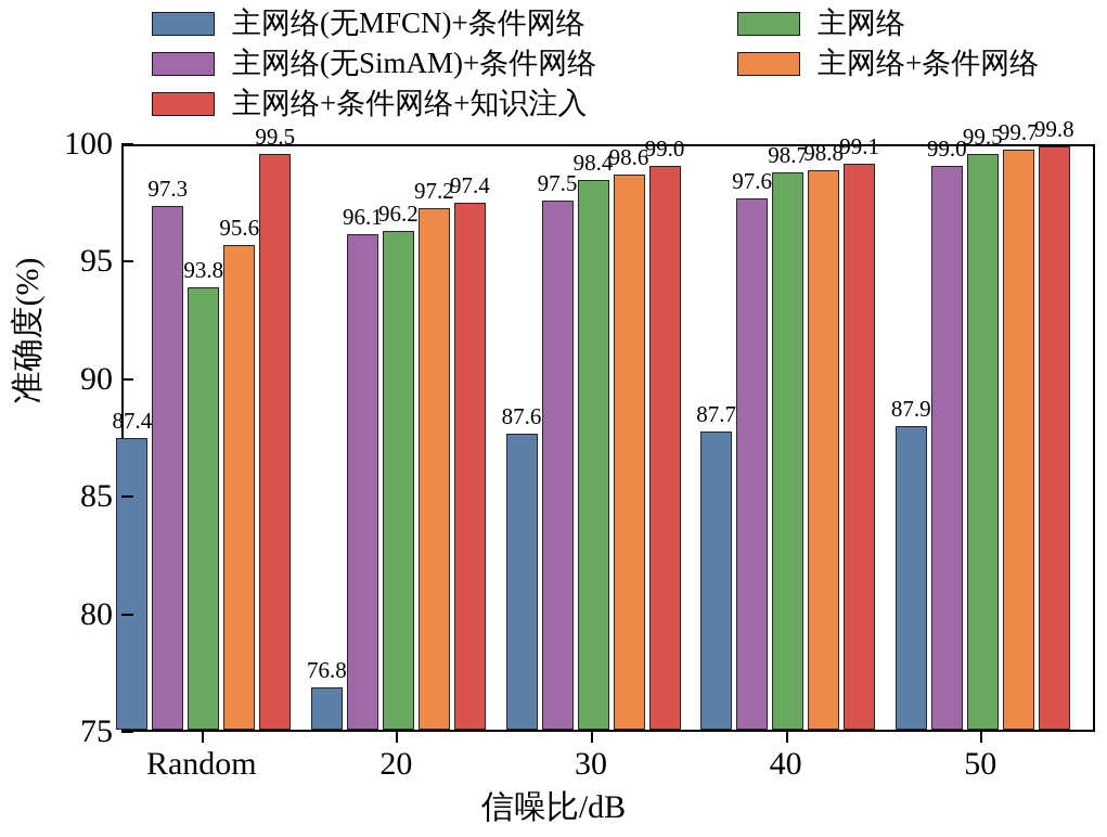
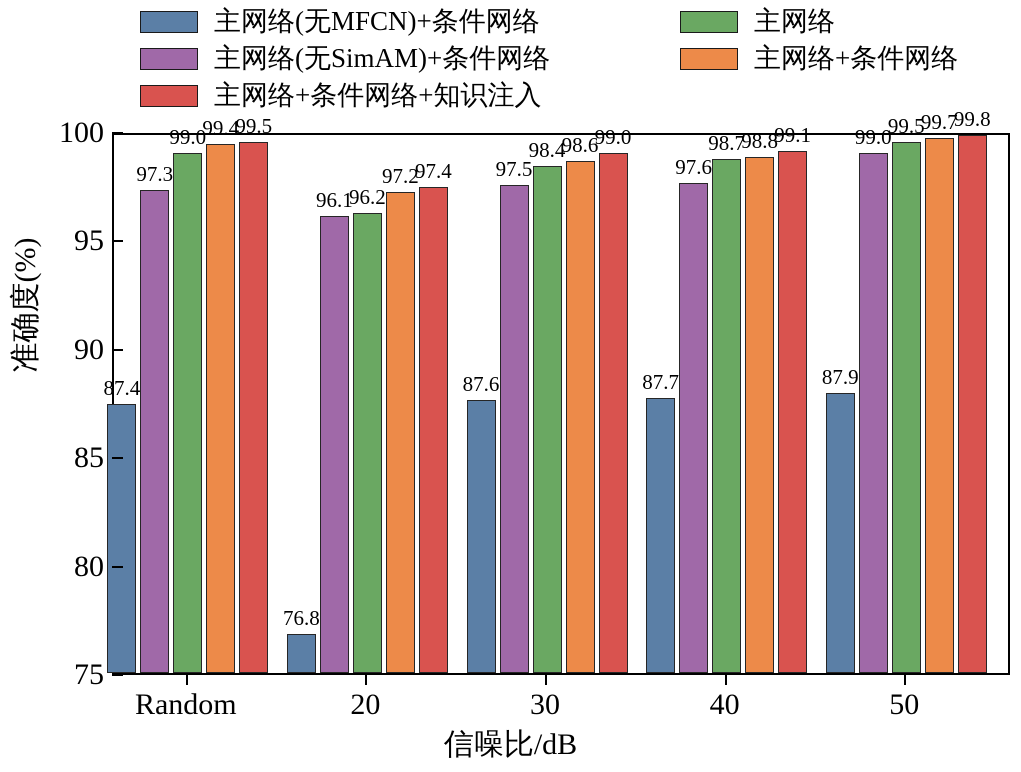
主网络/Random: 93.8 -> 99.0
主网络+条件网络/Random: 95.6 -> 99.4
